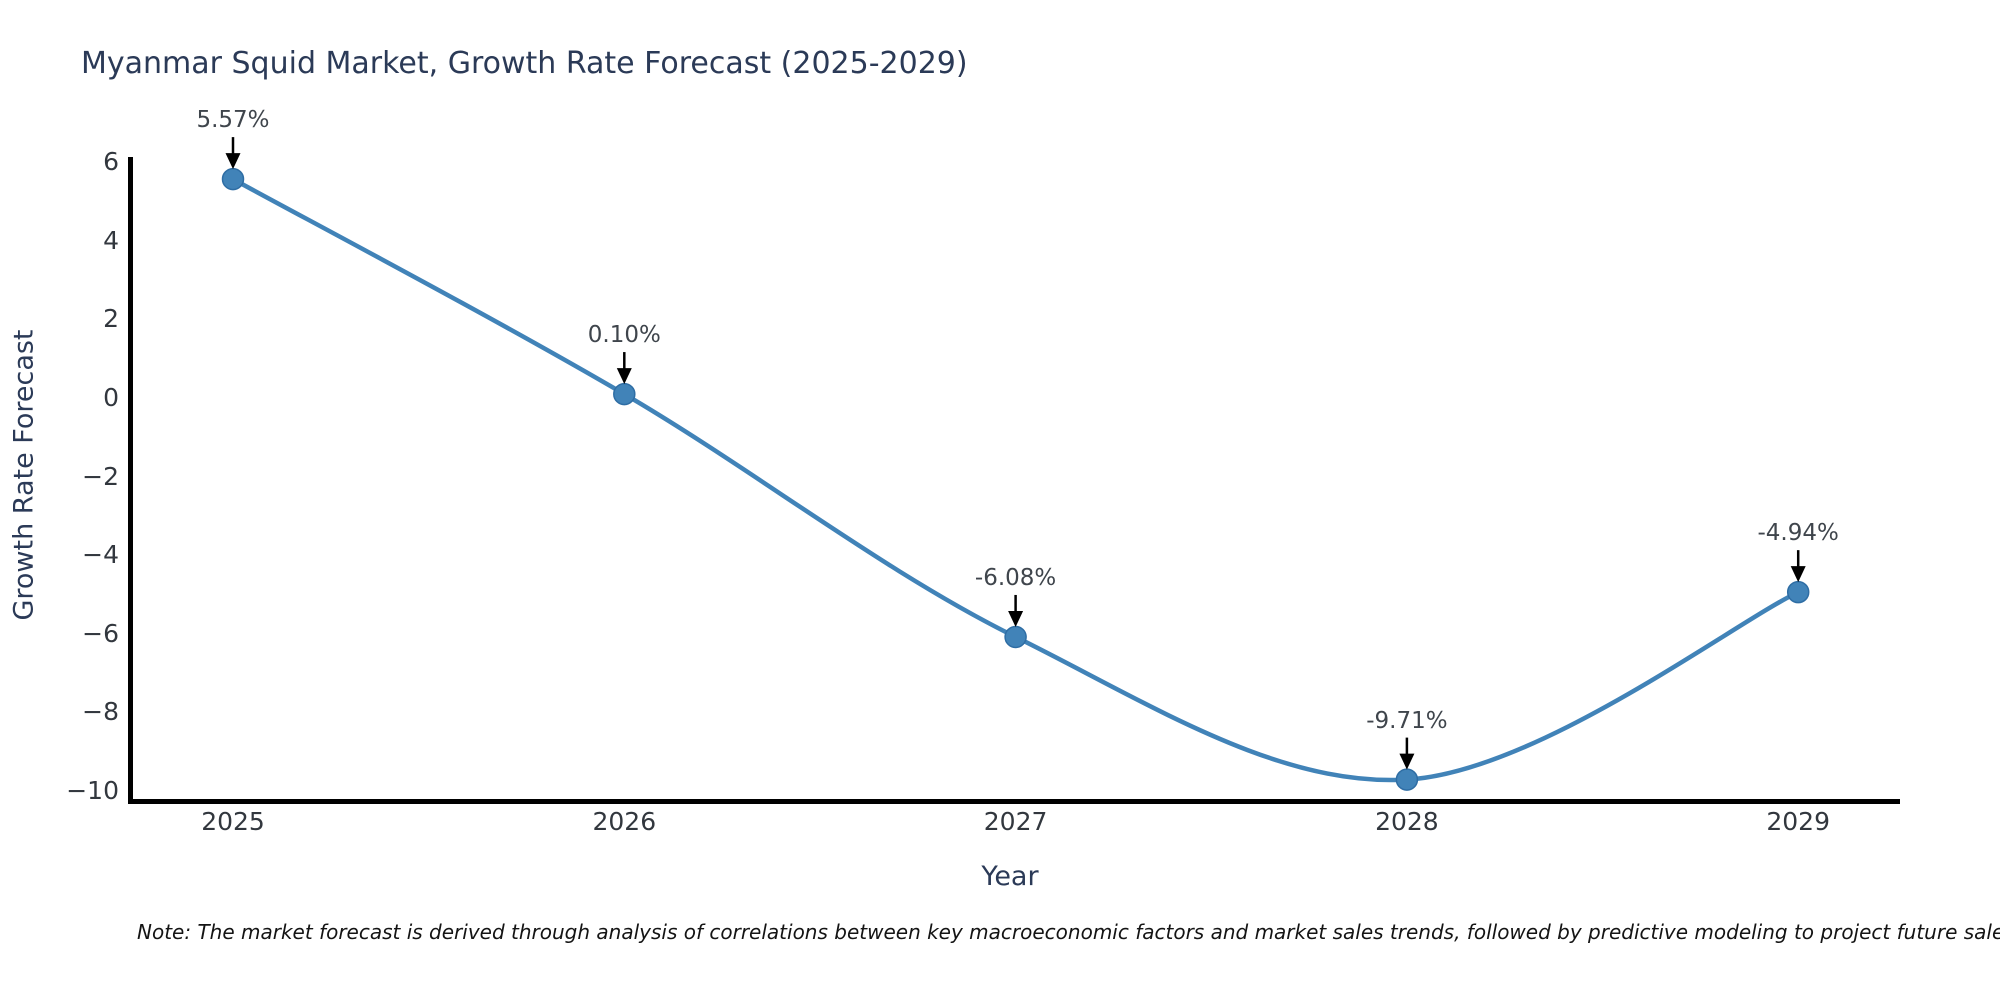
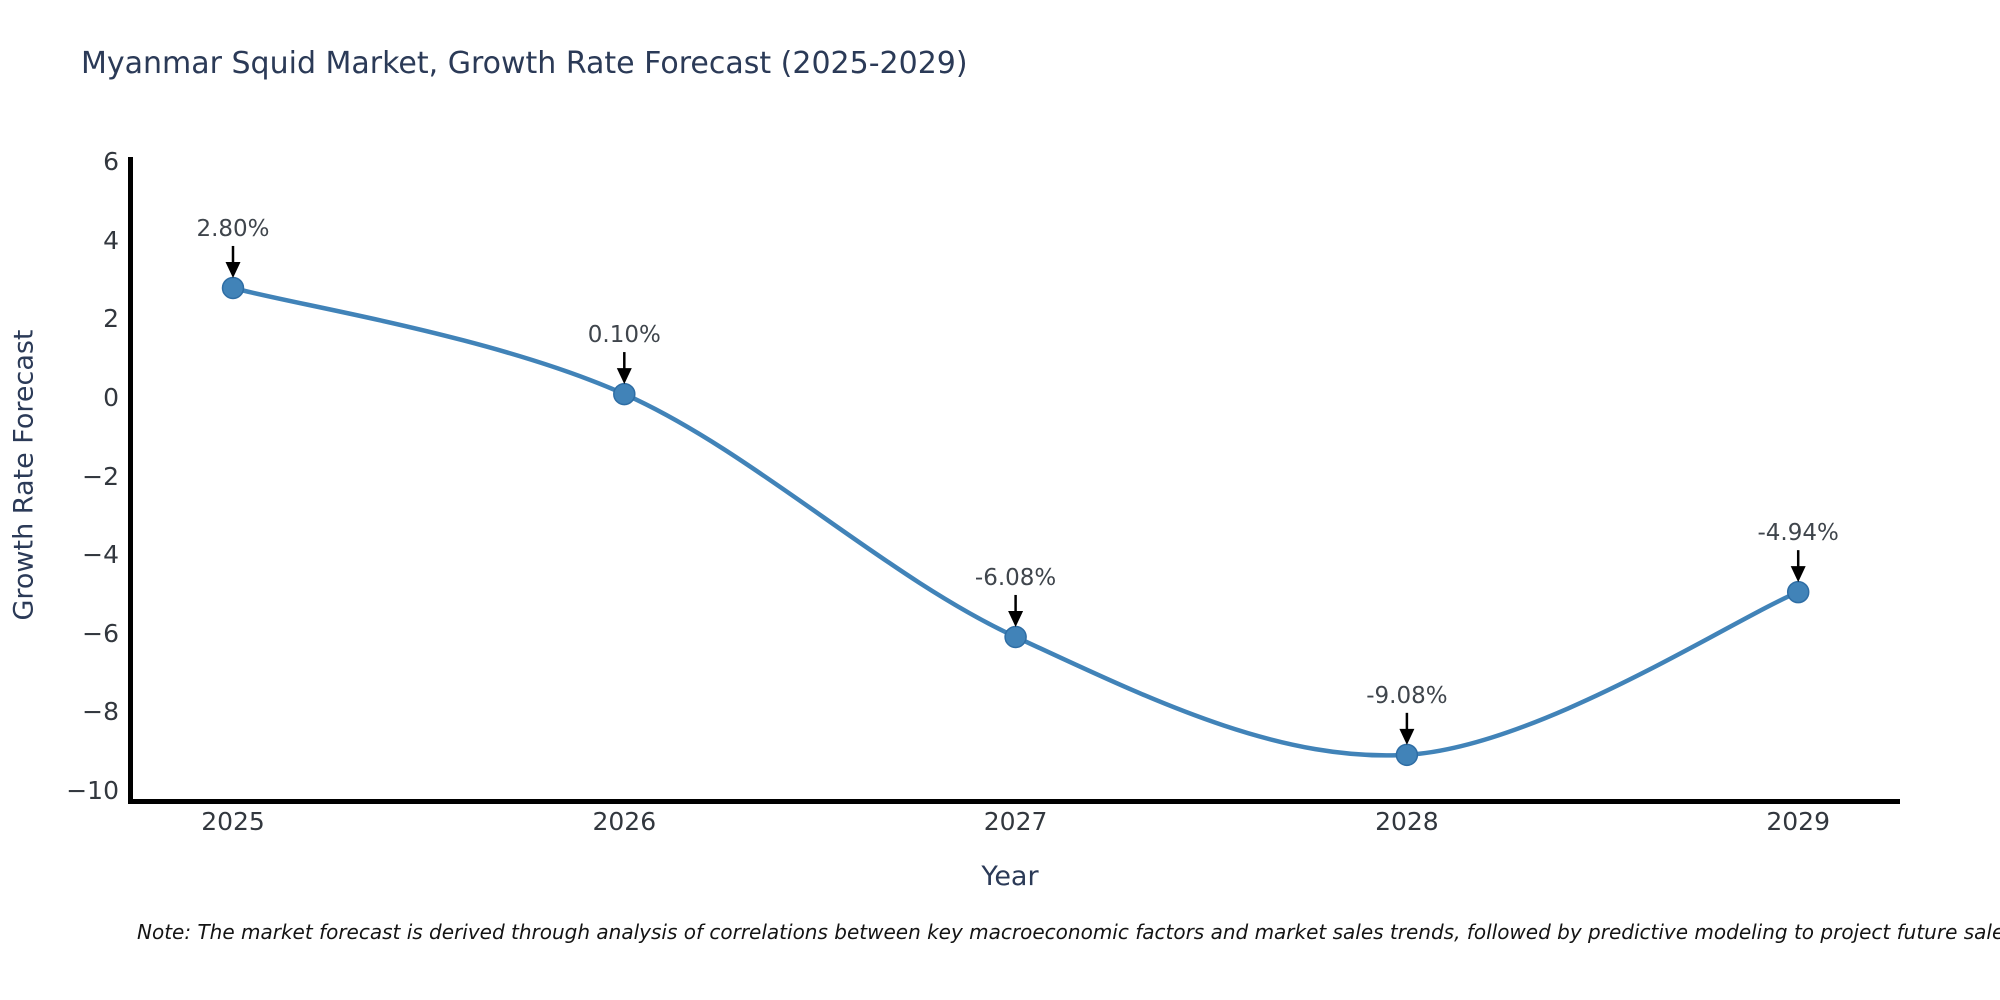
2025: 5.57% -> 2.80%
2028: -9.71% -> -9.08%
